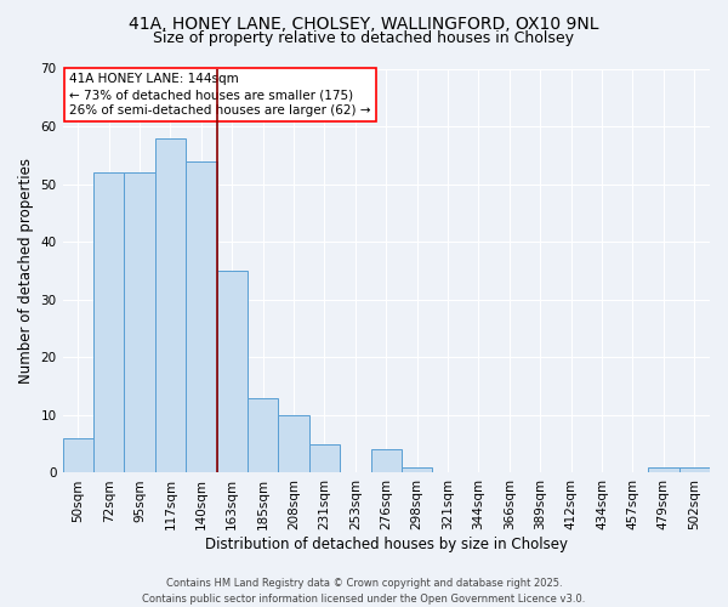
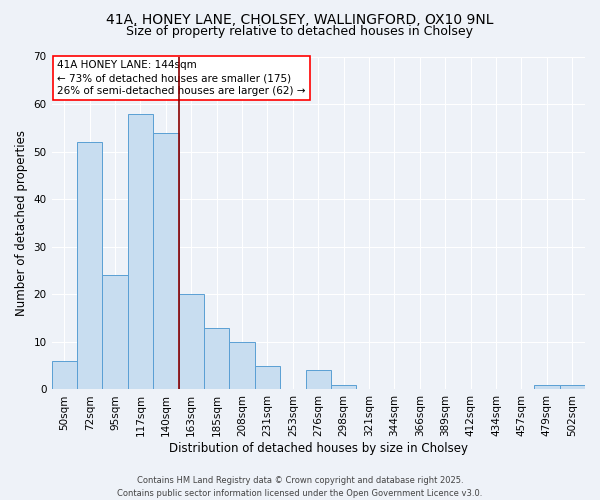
95sqm: 52 -> 24
163sqm: 35 -> 20
